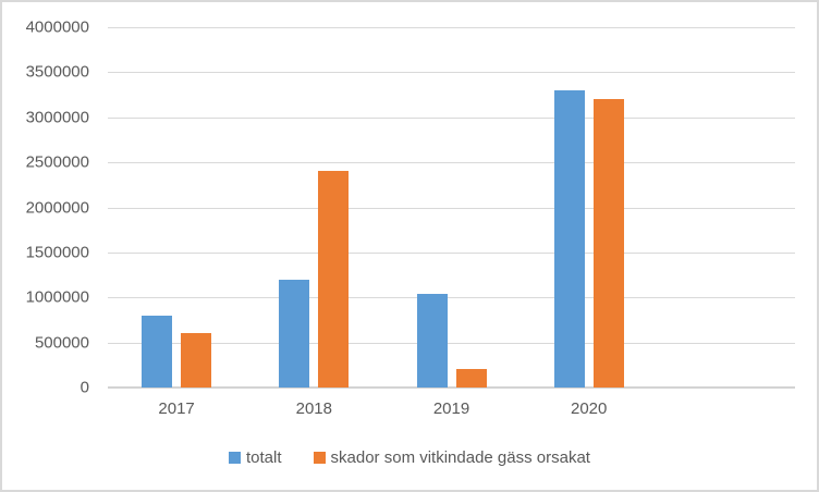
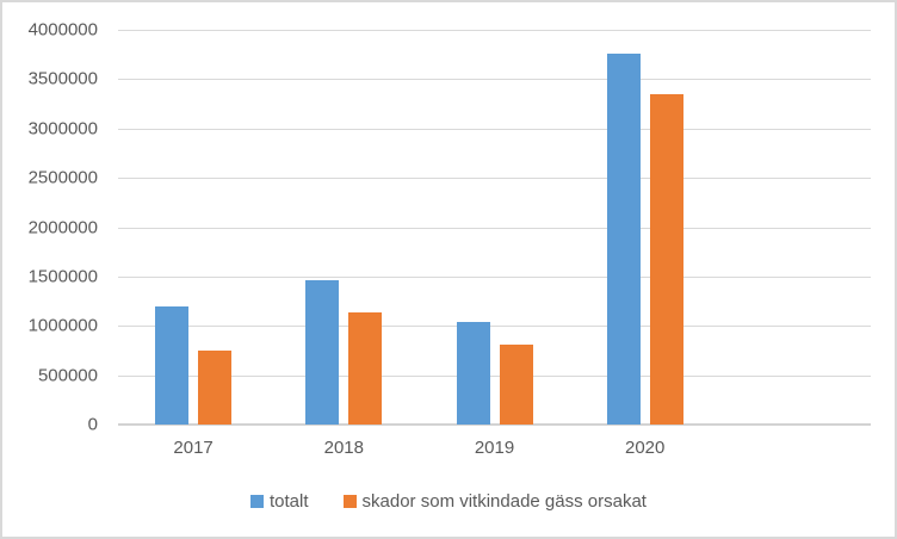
totalt/2017: 800000 -> 1200000
skador som vitkindade gäss orsakat/2017: 600000 -> 800000
totalt/2018: 1200000 -> 1500000
skador som vitkindade gäss orsakat/2018: 2400000 -> 1100000
skador som vitkindade gäss orsakat/2019: 200000 -> 800000
totalt/2020: 3300000 -> 3800000
skador som vitkindade gäss orsakat/2020: 3200000 -> 3400000
